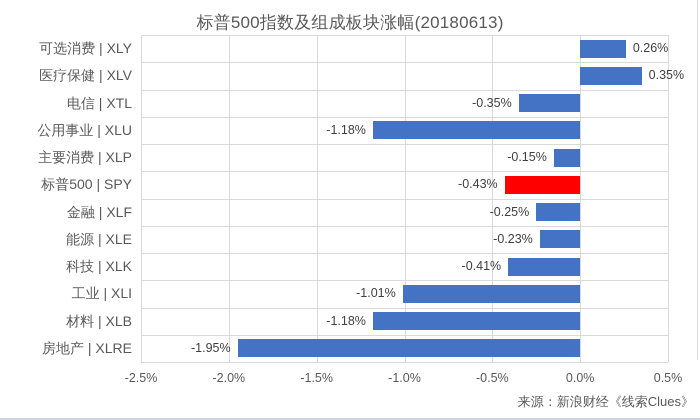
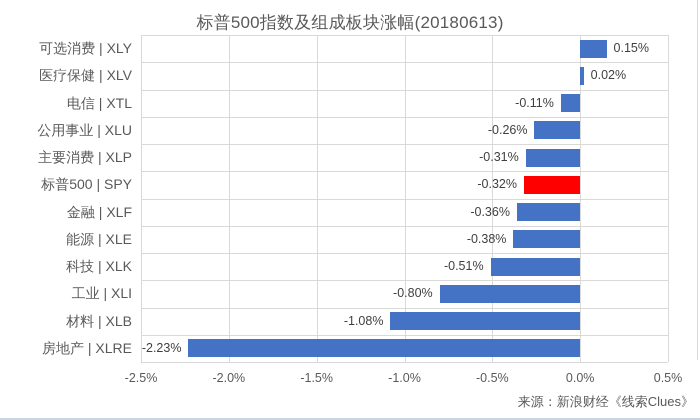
可选消费 | XLY: 0.26% -> 0.15%
医疗保健 | XLV: 0.35% -> 0.02%
电信 | XTL: -0.35% -> -0.11%
公用事业 | XLU: -1.18% -> -0.26%
主要消费 | XLP: -0.15% -> -0.31%
标普500 | SPY: -0.43% -> -0.32%
金融 | XLF: -0.25% -> -0.36%
能源 | XLE: -0.23% -> -0.38%
科技 | XLK: -0.41% -> -0.51%
工业 | XLI: -1.01% -> -0.80%
材料 | XLB: -1.18% -> -1.08%
房地产 | XLRE: -1.95% -> -2.23%
